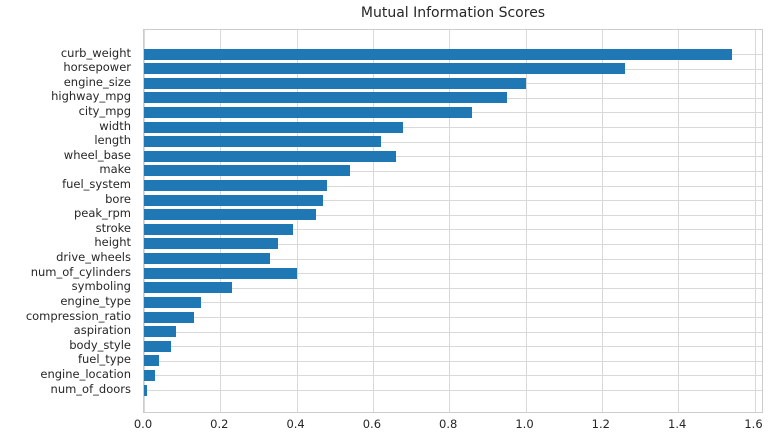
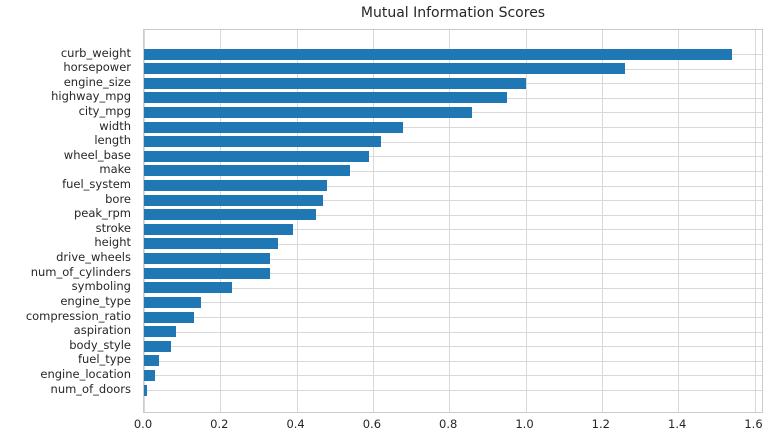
wheel_base: 0.66 -> 0.59
num_of_cylinders: 0.40 -> 0.33
